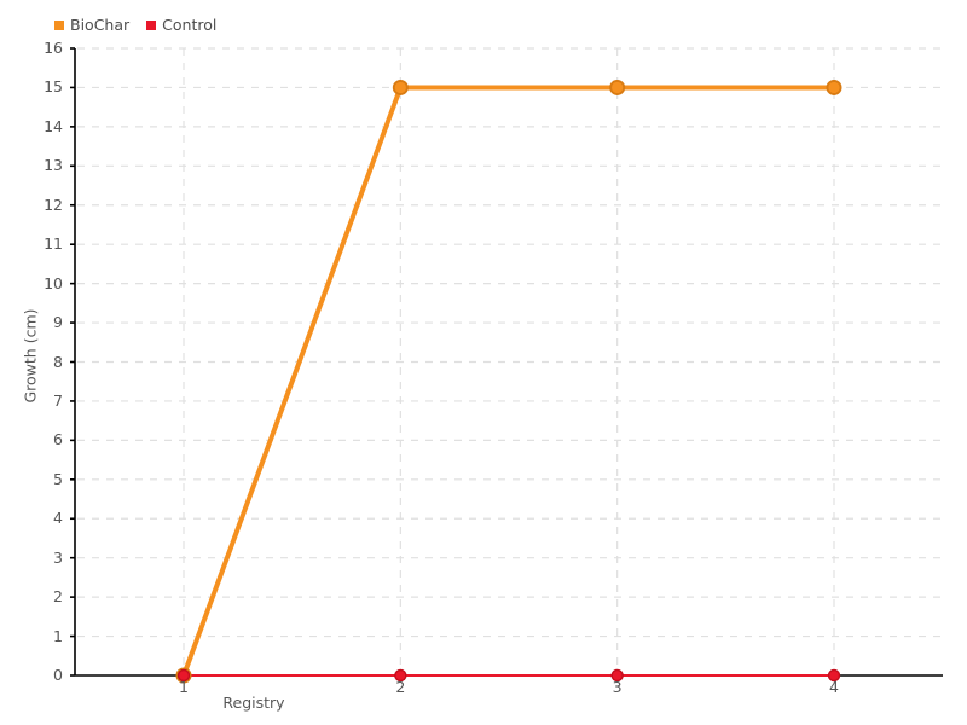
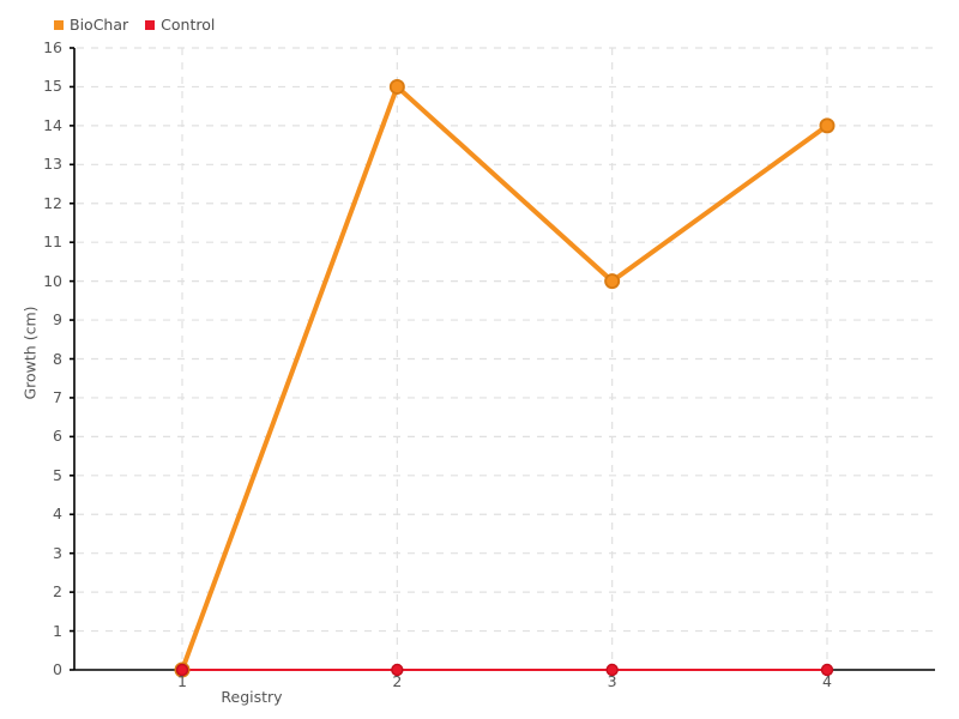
BioChar/3: 15 -> 10
BioChar/4: 15 -> 14
